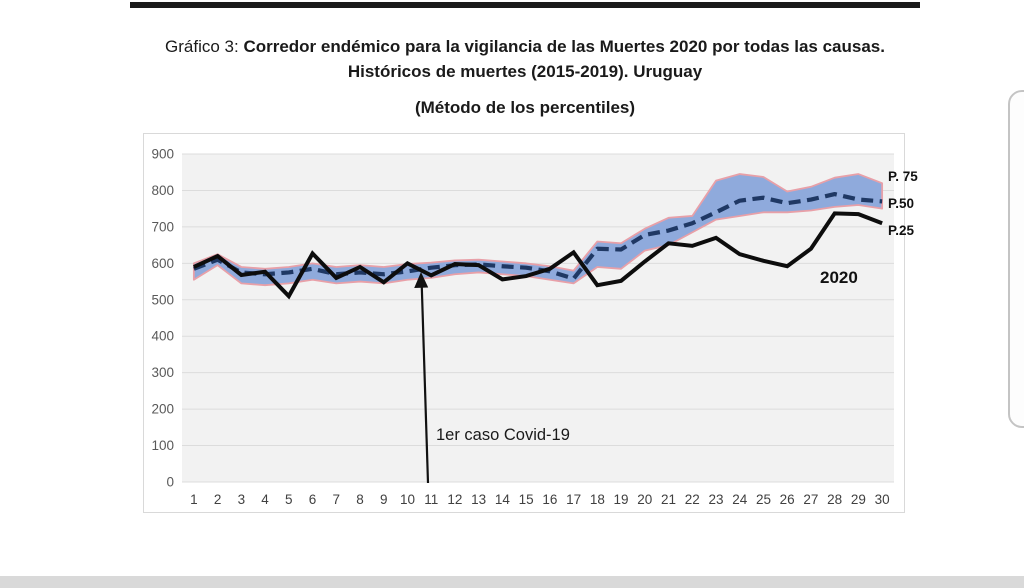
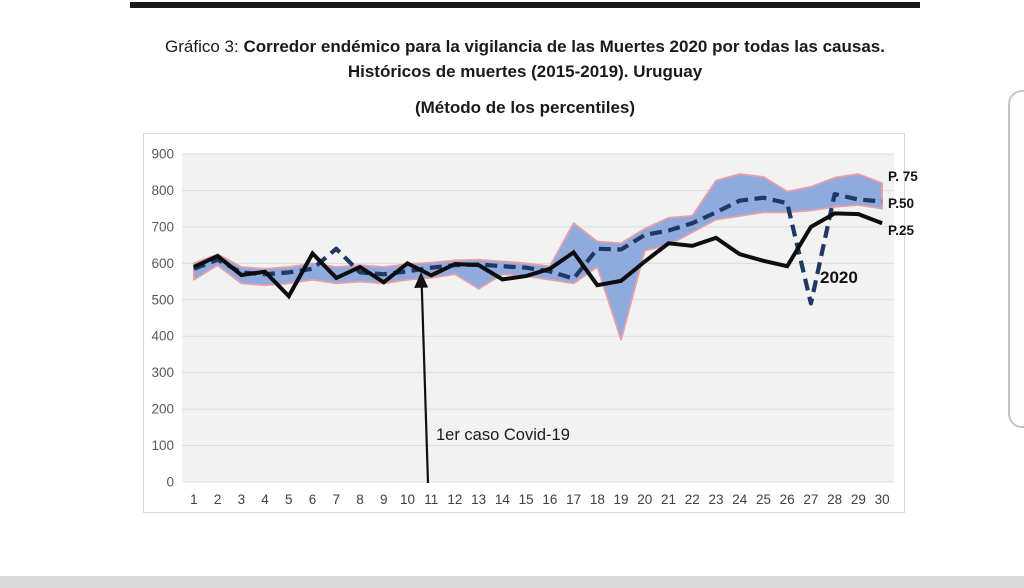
P.50/7: 570 -> 640
P.25/13: 580 -> 530
P. 75/17: 580 -> 710
P.25/19: 580 -> 390
P.50/27: 780 -> 490
2020/27: 640 -> 700
